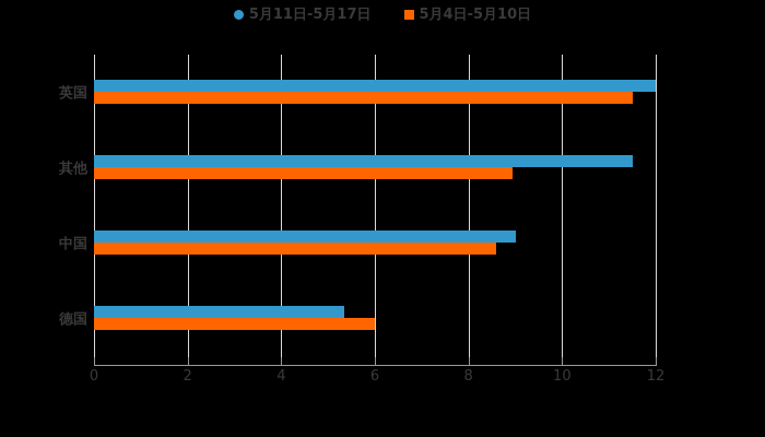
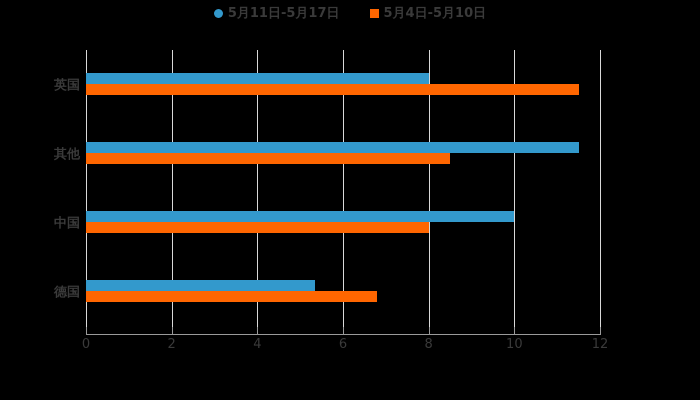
5月11日-5月17日/英国: 12.0 -> 8.0
5月4日-5月10日/其他: 8.9 -> 8.5
5月11日-5月17日/中国: 9.0 -> 10.0
5月4日-5月10日/中国: 8.6 -> 8.0
5月4日-5月10日/德国: 6.0 -> 6.8
